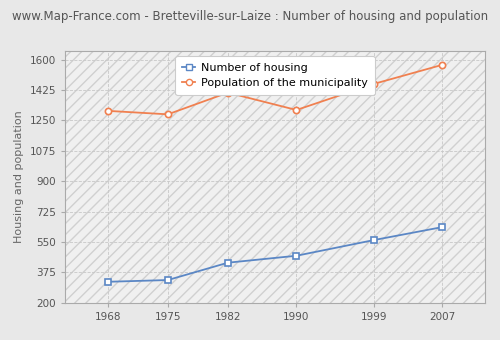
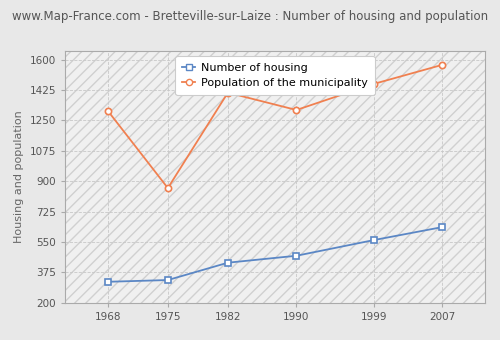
Population of the municipality/1975: 1280 -> 860
